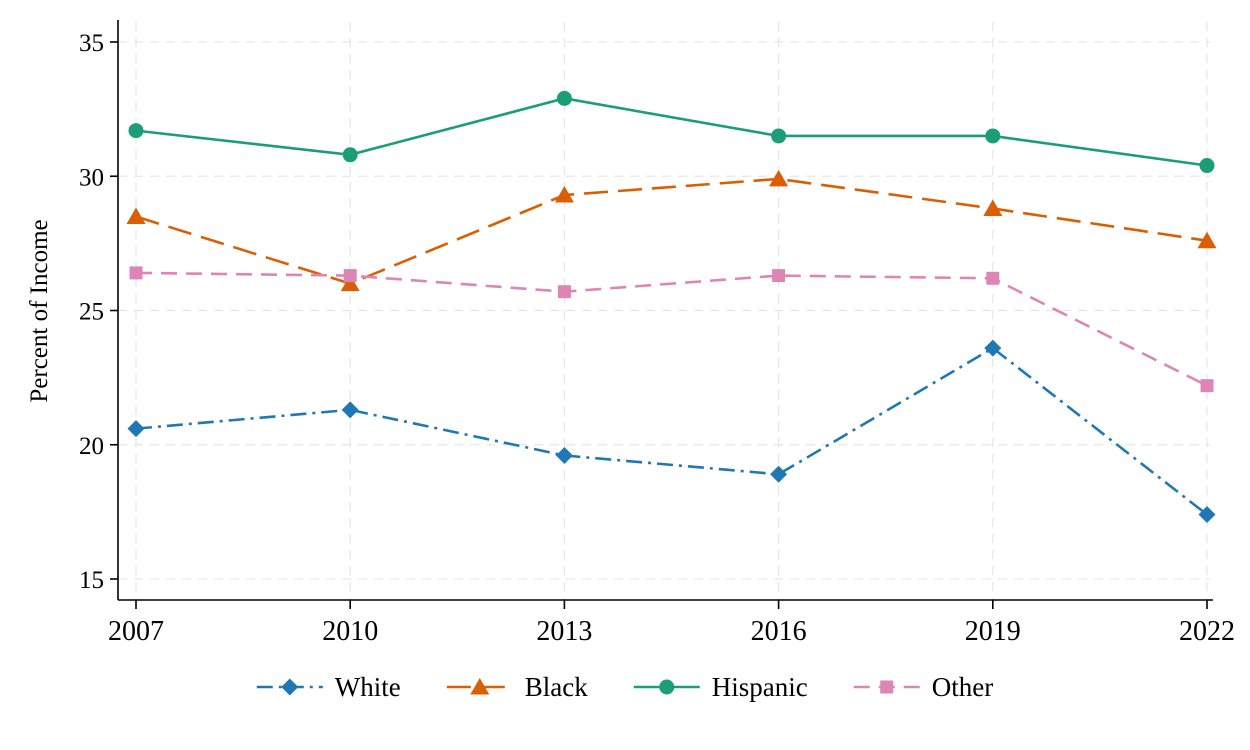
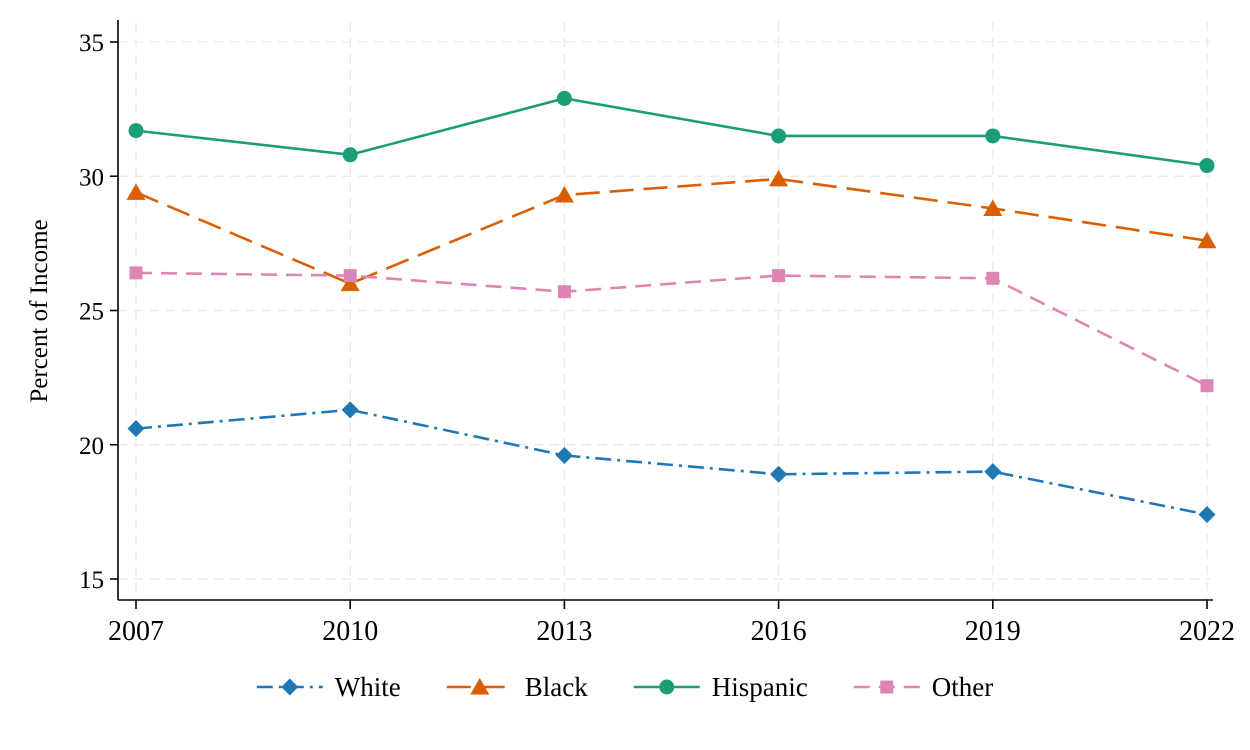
Black/2007: 28.5 -> 29.4
White/2019: 23.6 -> 19.0
